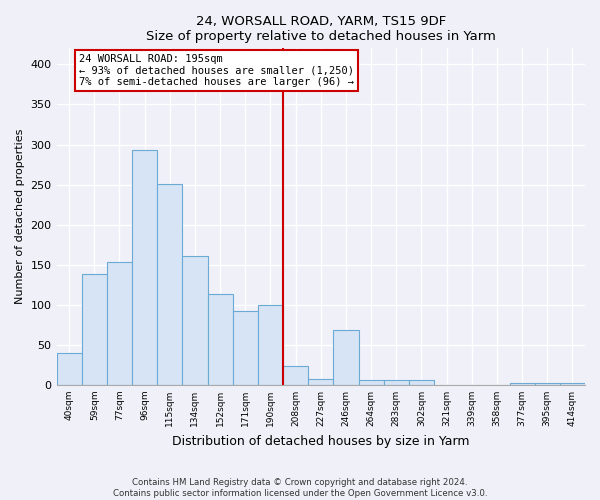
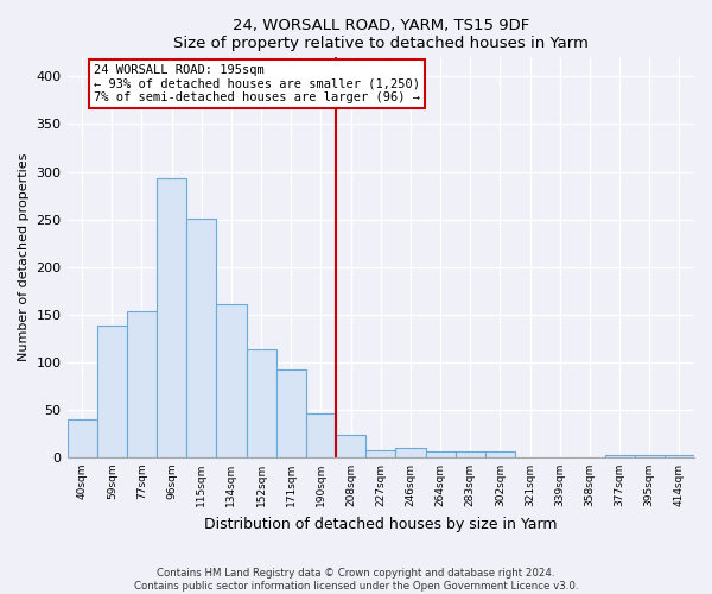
190sqm: 100 -> 46
246sqm: 68 -> 10
